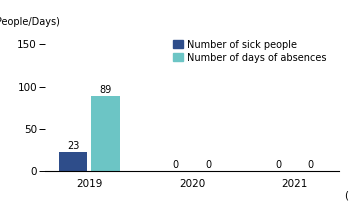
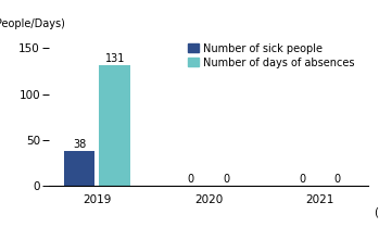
Number of sick people/2019: 23 -> 38
Number of days of absences/2019: 89 -> 131
